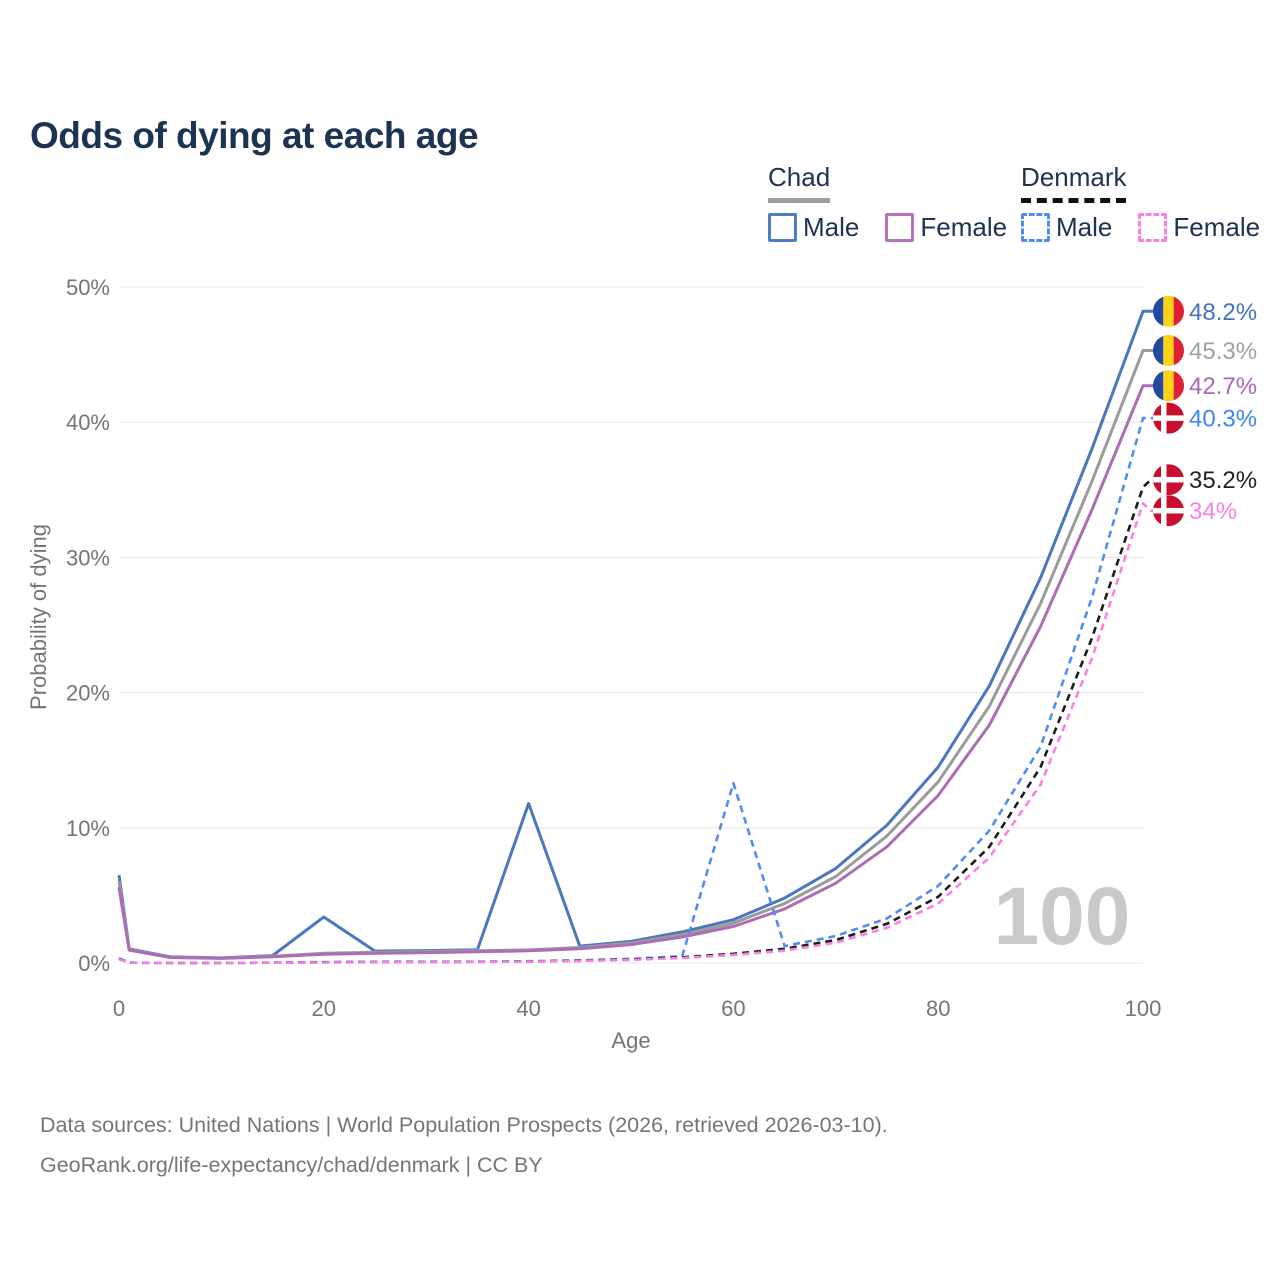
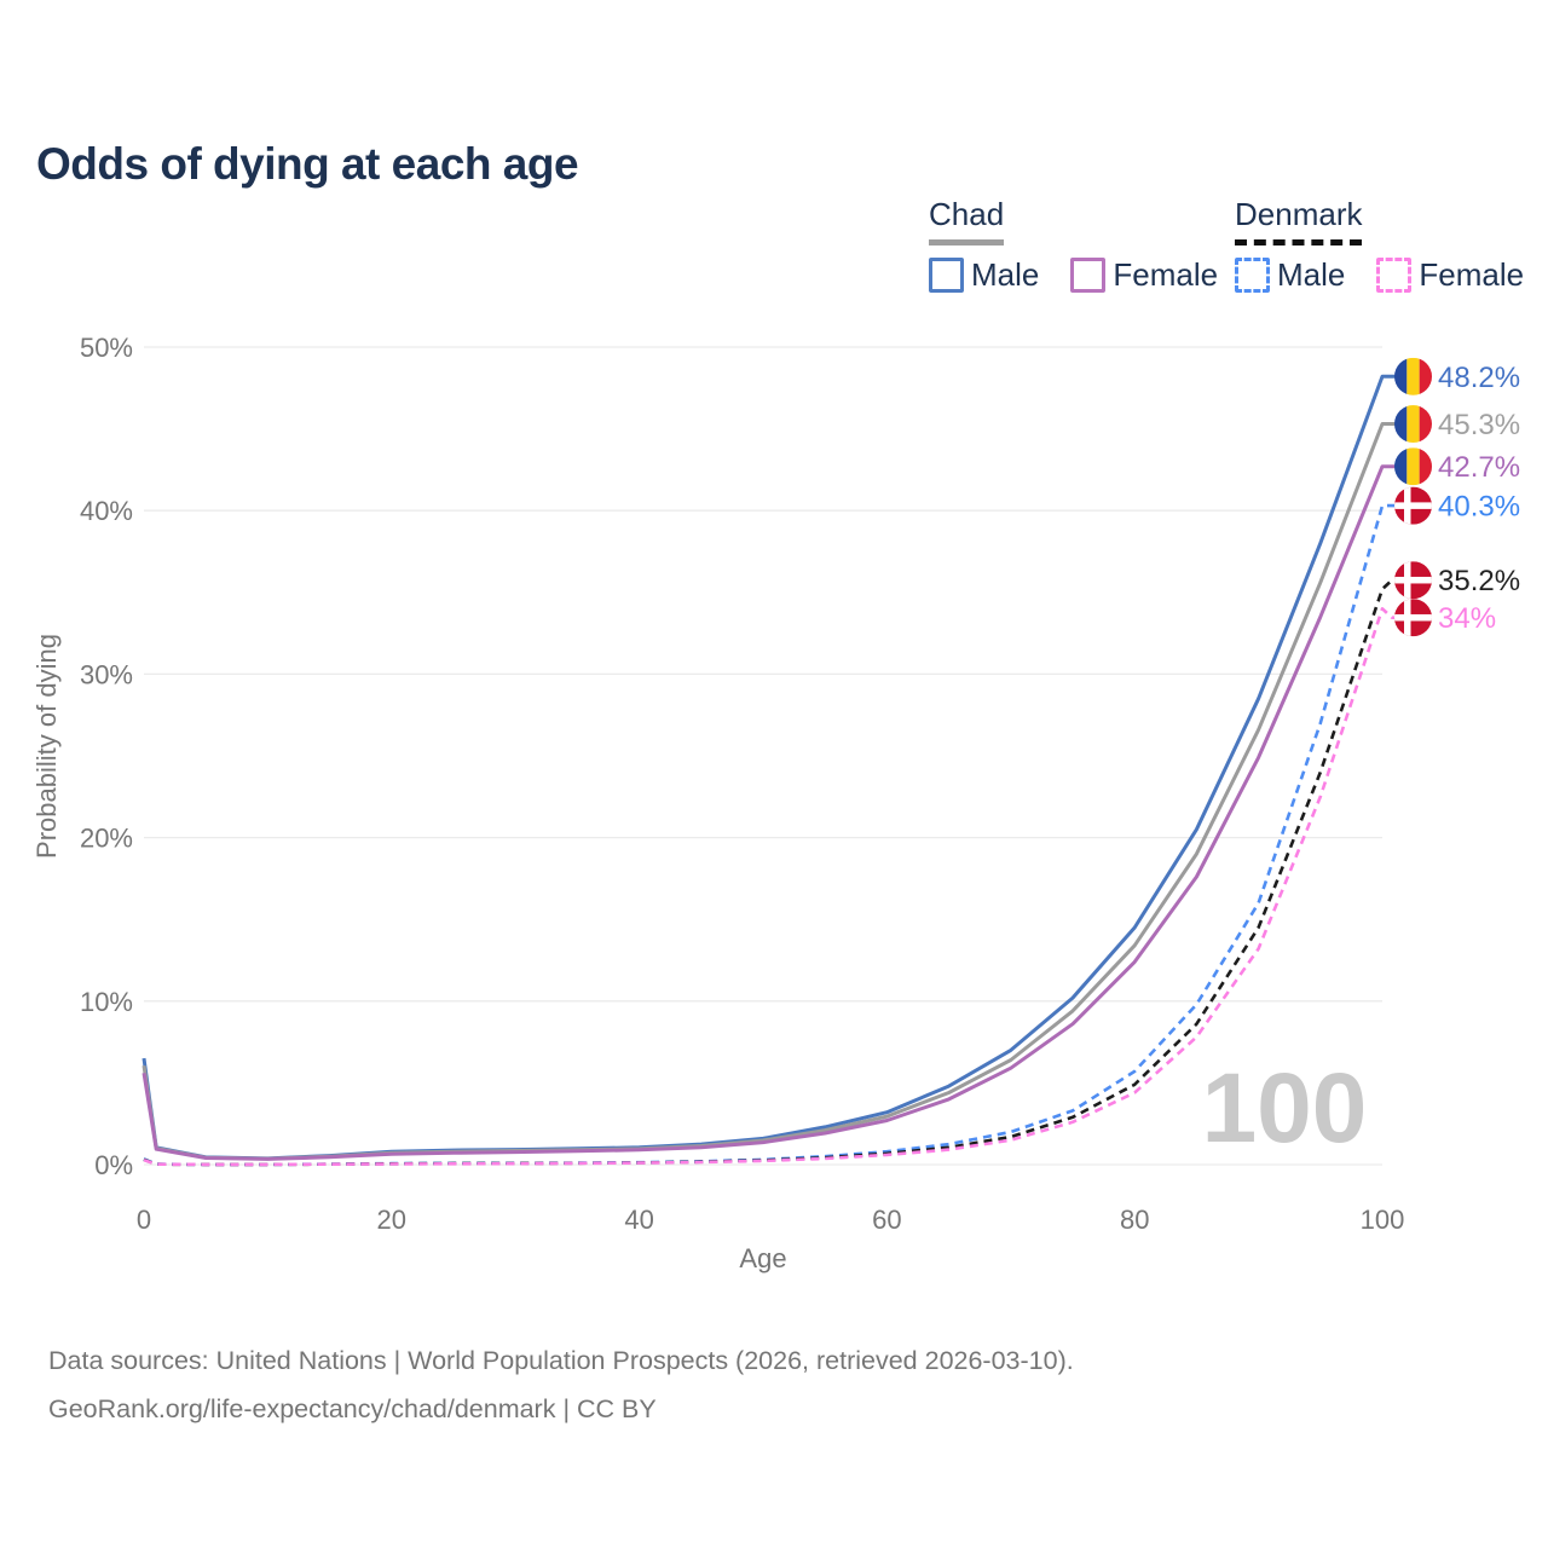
Chad Male/20: 3.4% -> 0.8%
Chad Male/40: 11.8% -> 1.1%
Denmark Male/60: 13.3% -> 0.8%
